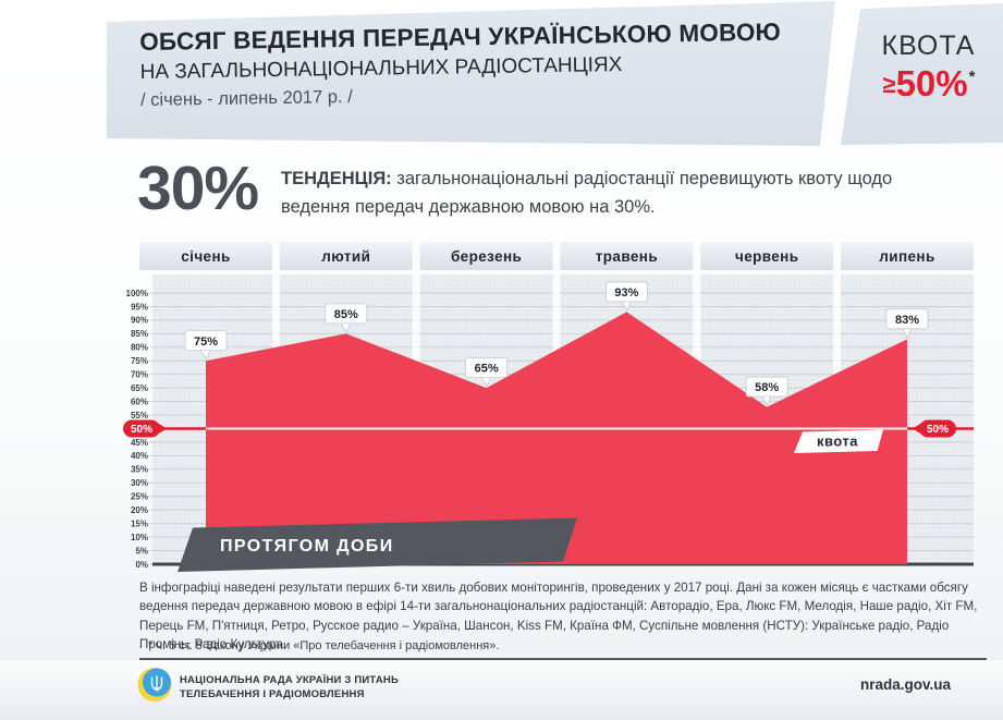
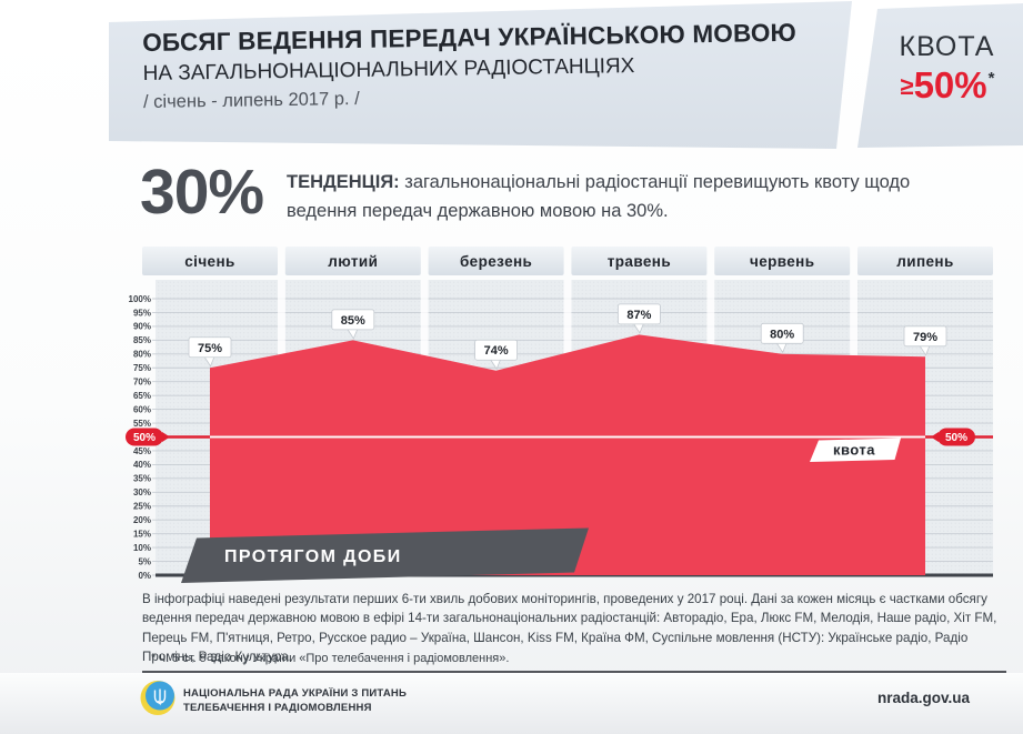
березень: 65% -> 74%
травень: 93% -> 87%
червень: 58% -> 80%
липень: 83% -> 79%
